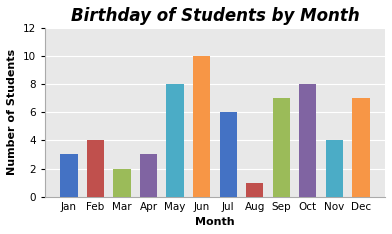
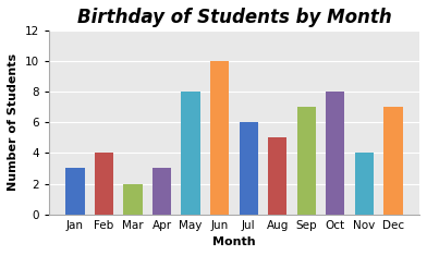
Aug: 1 -> 5
